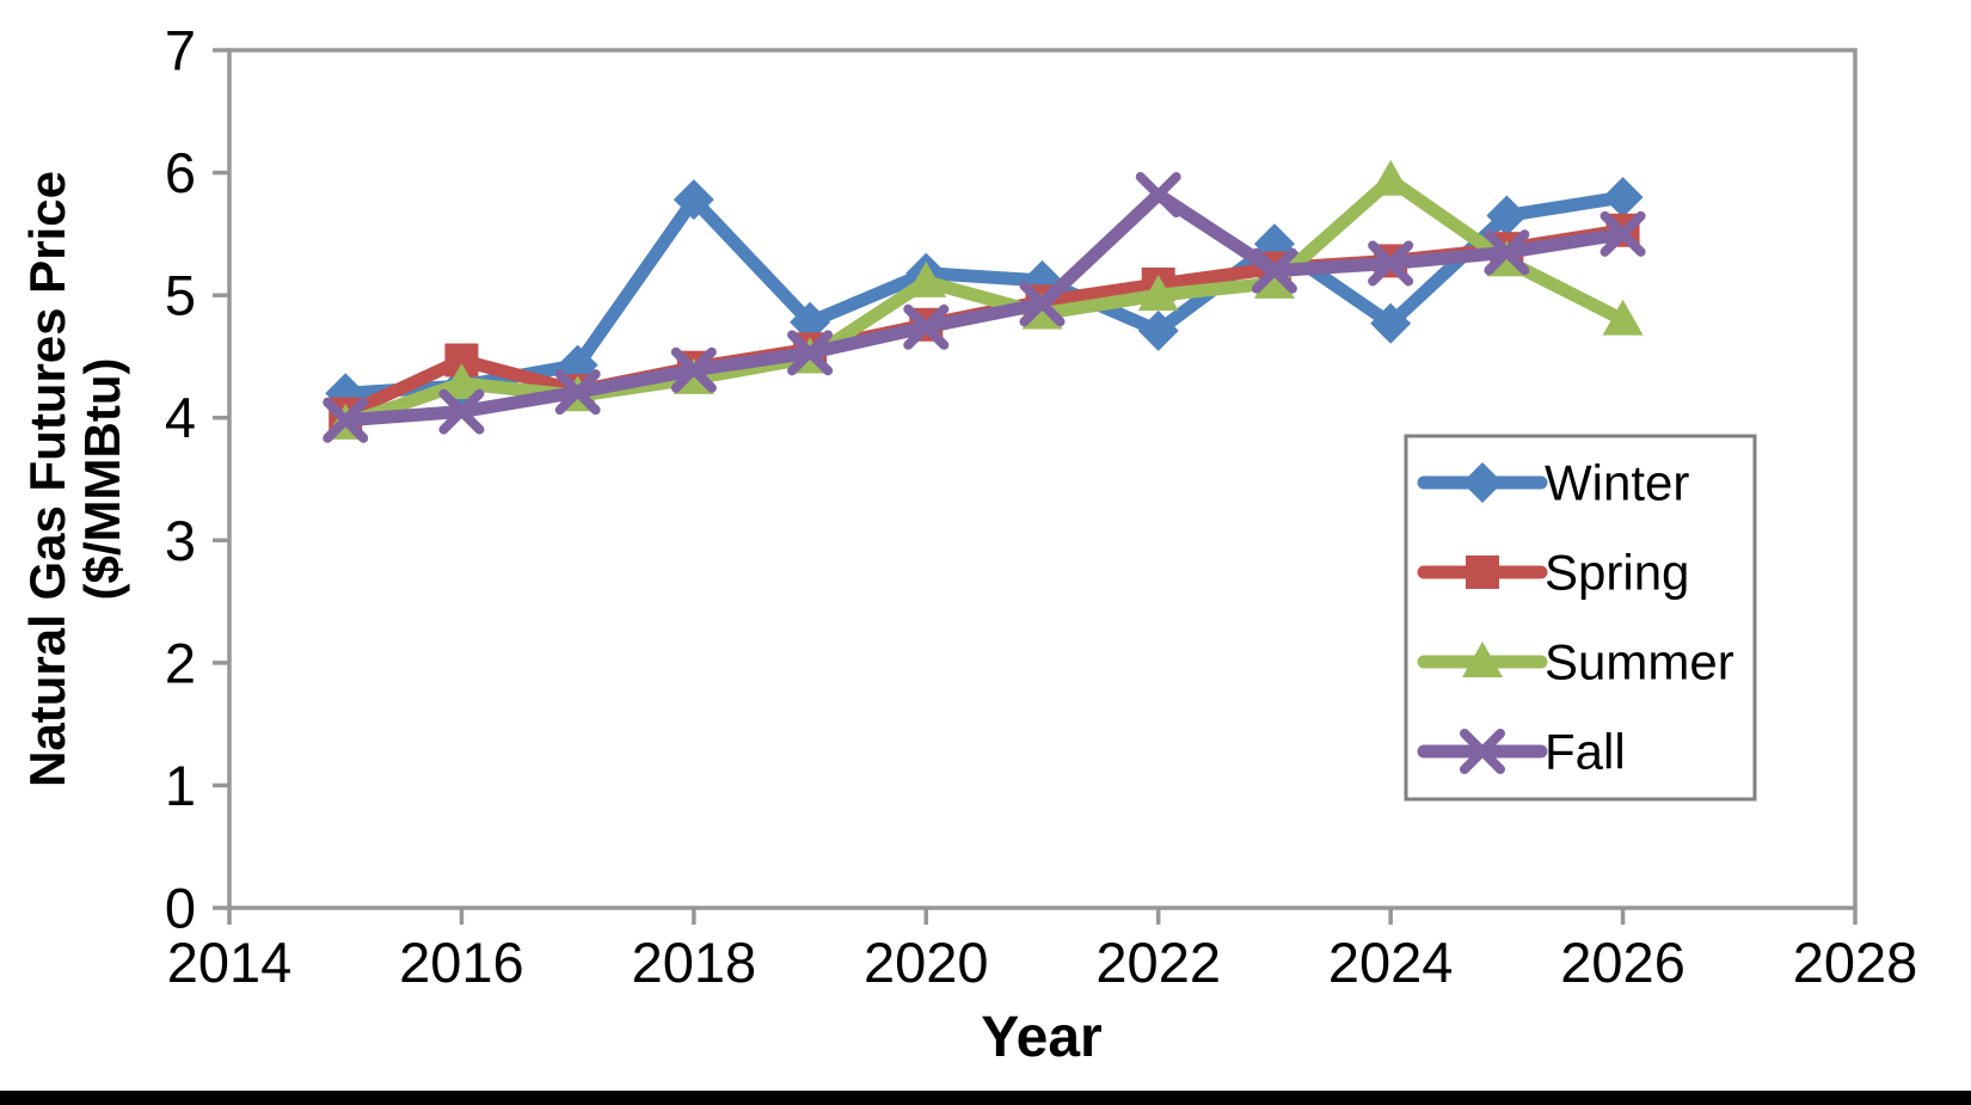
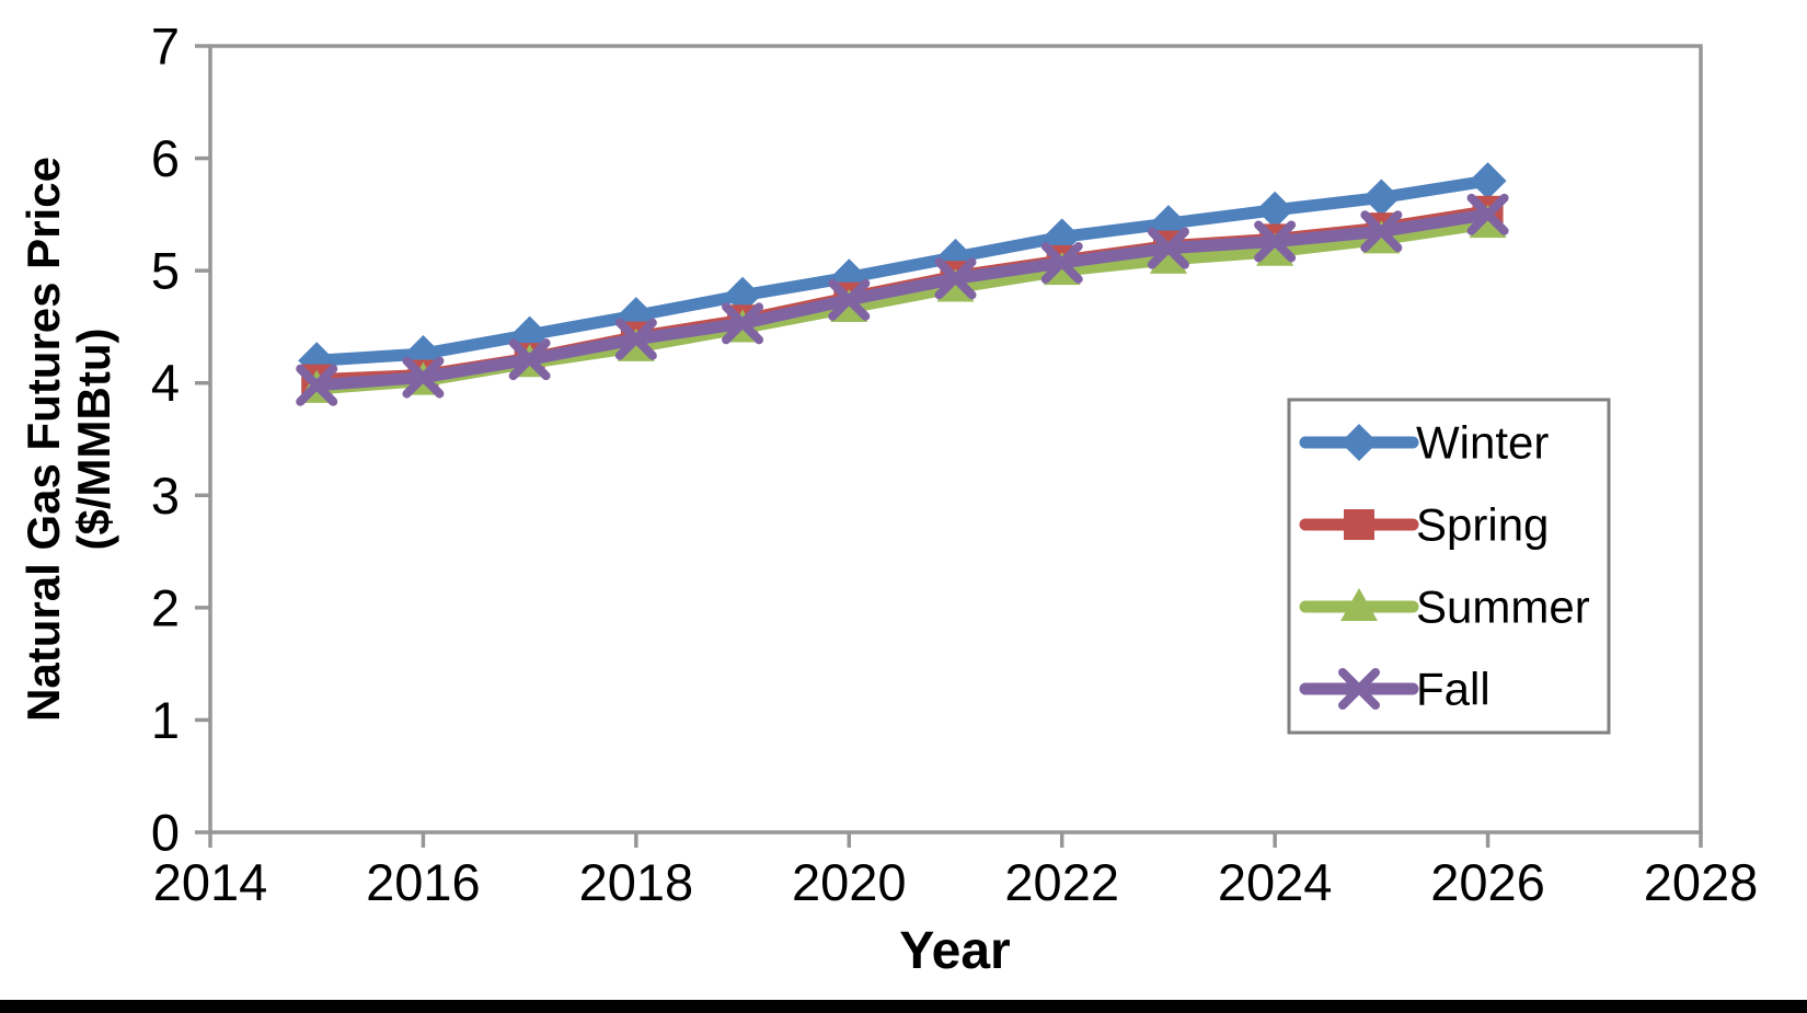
Spring/2016: 4.47 -> 4.07
Summer/2016: 4.28 -> 4.02
Winter/2018: 5.78 -> 4.60
Winter/2020: 5.18 -> 4.94
Summer/2020: 5.11 -> 4.67
Winter/2022: 4.71 -> 5.30
Fall/2022: 5.82 -> 5.07
Winter/2024: 4.77 -> 5.54
Summer/2024: 5.94 -> 5.17
Summer/2026: 4.80 -> 5.42
